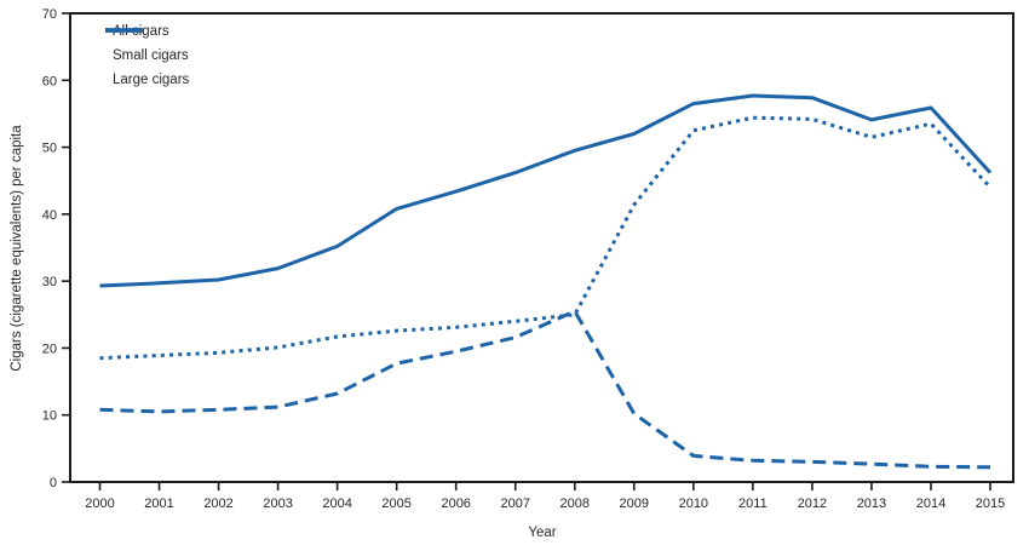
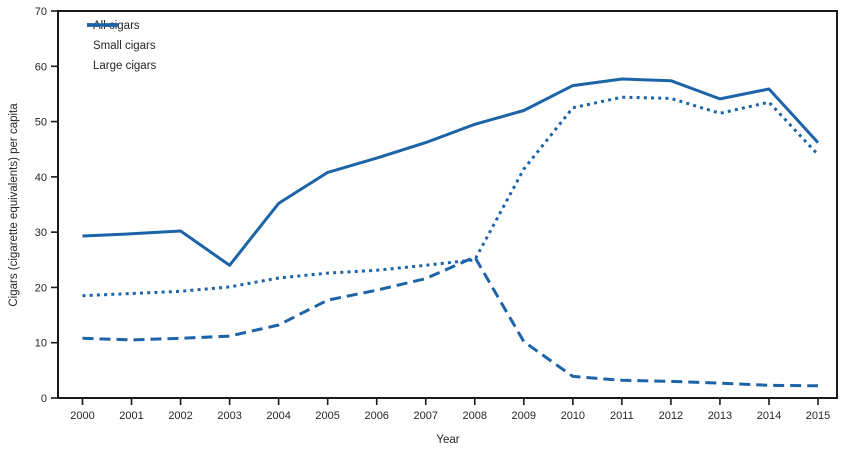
All cigars/2003: 32 -> 24
